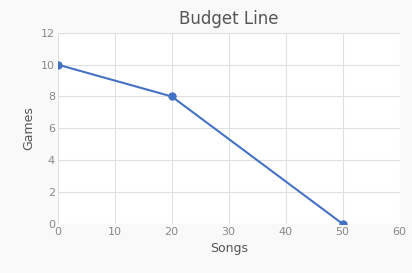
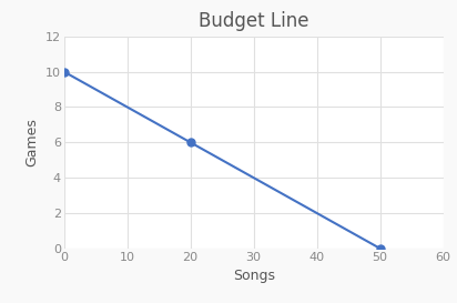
20: 8 -> 6
